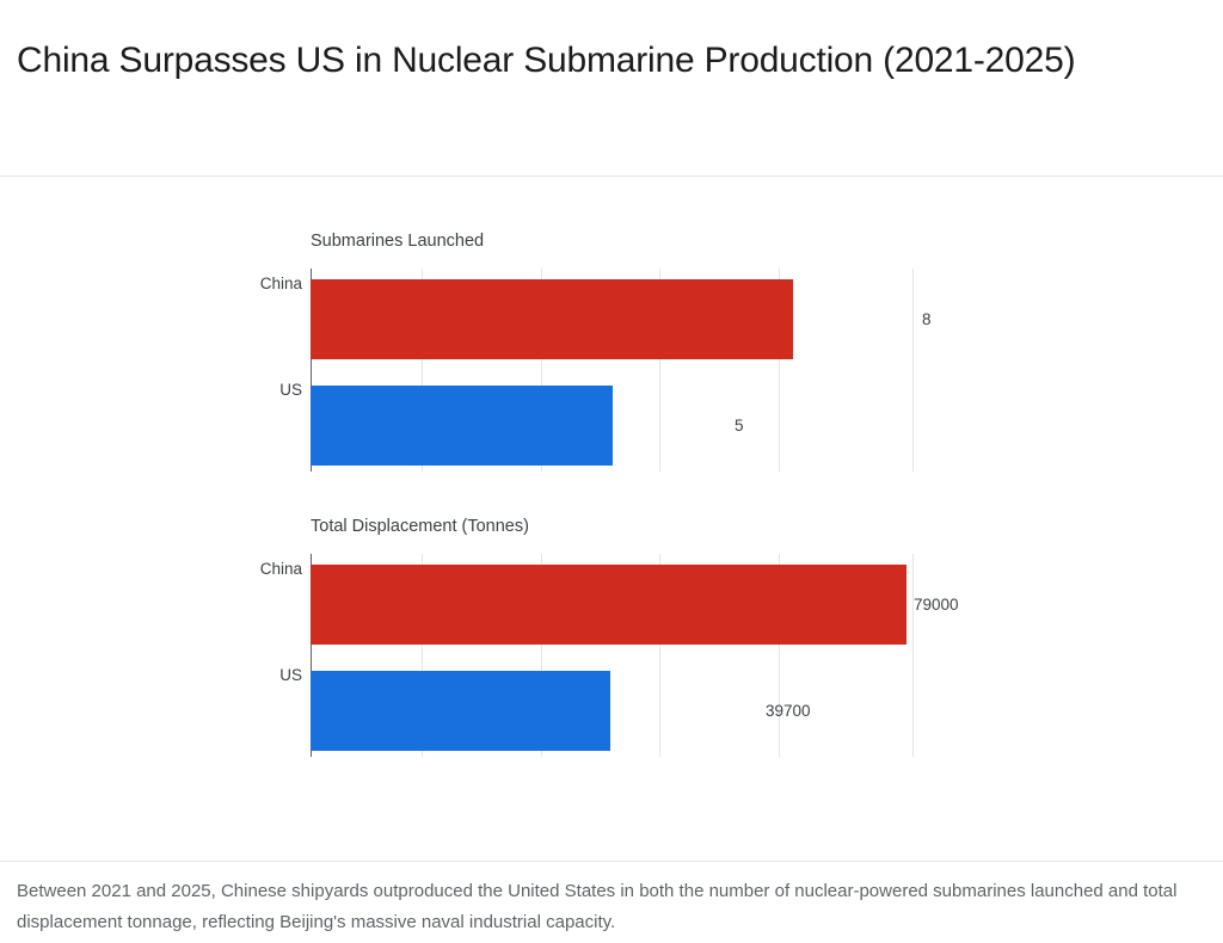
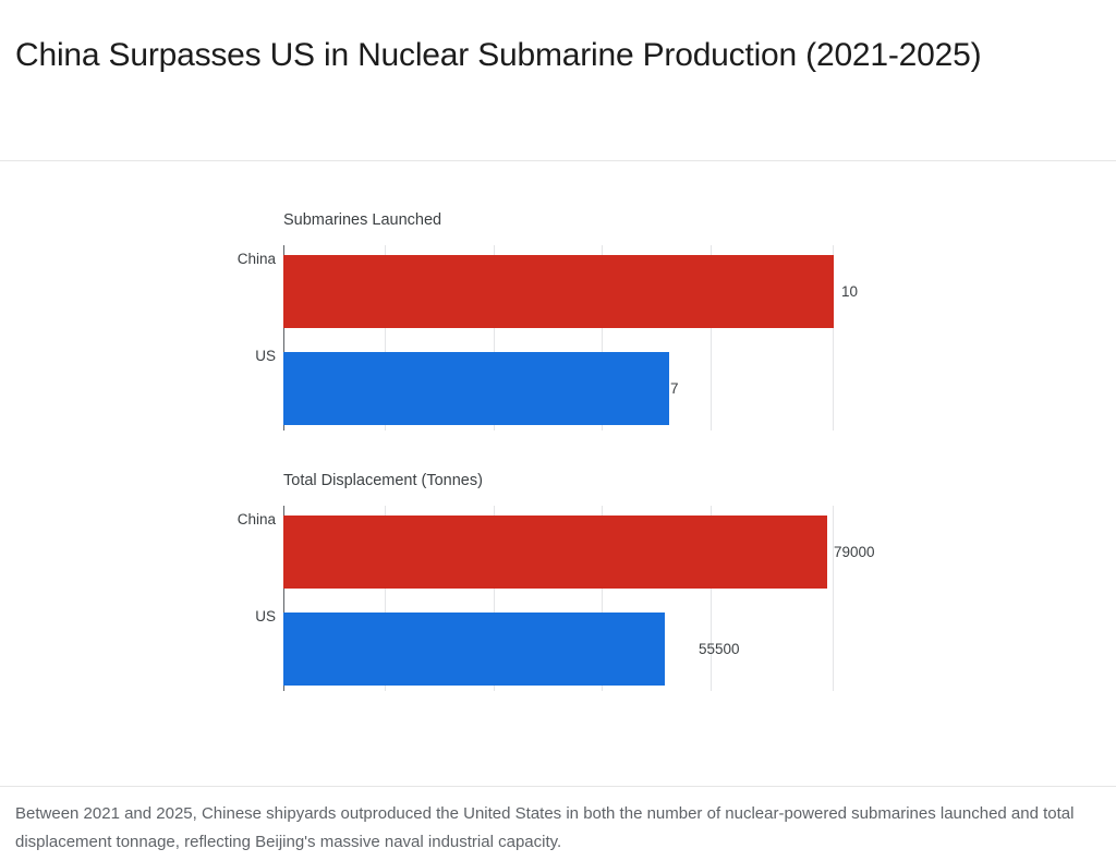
Submarines Launched/China: 8 -> 10
Submarines Launched/US: 5 -> 7
Total Displacement (Tonnes)/US: 39700 -> 55500
